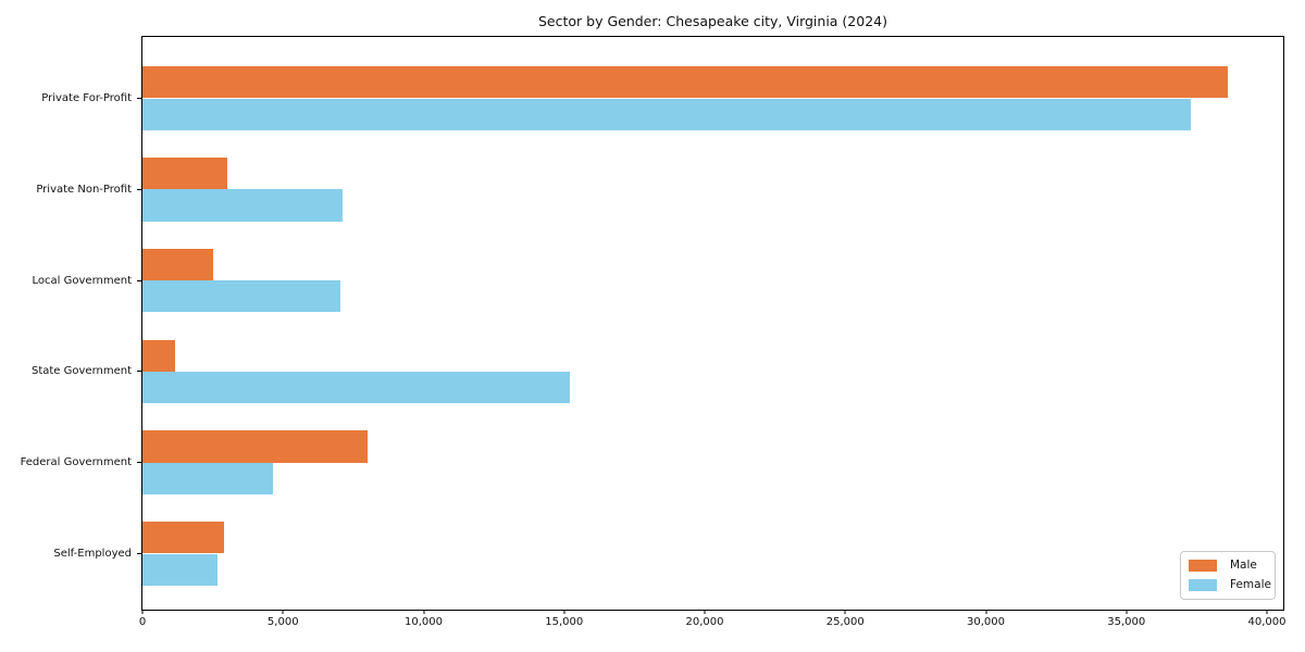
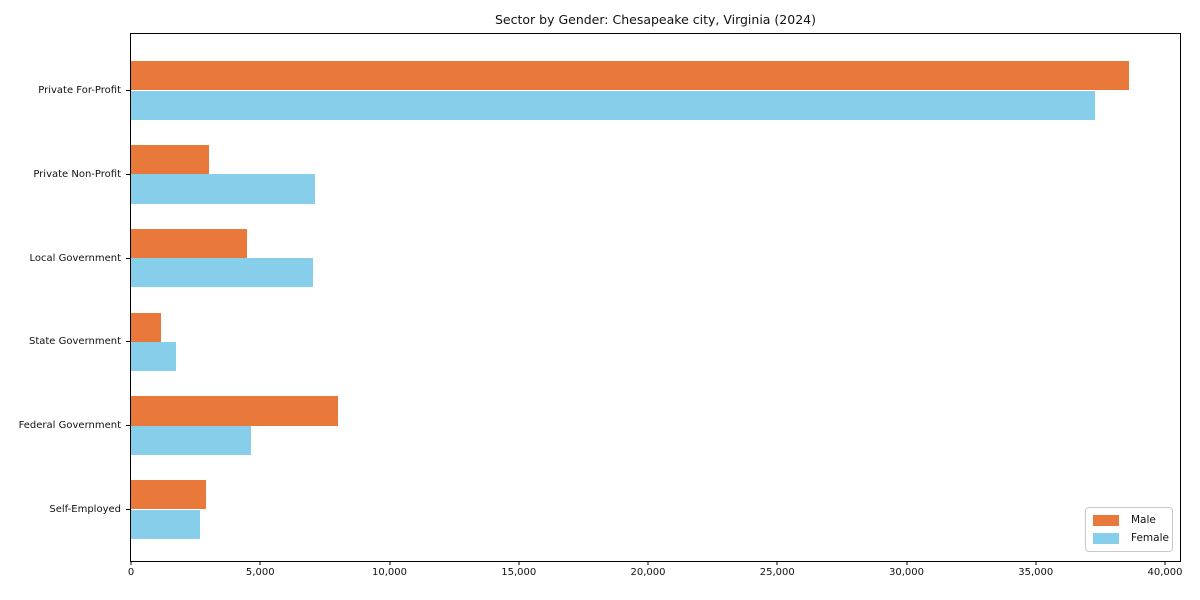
Male/Local Government: 2500 -> 4500
Female/State Government: 15200 -> 1800
